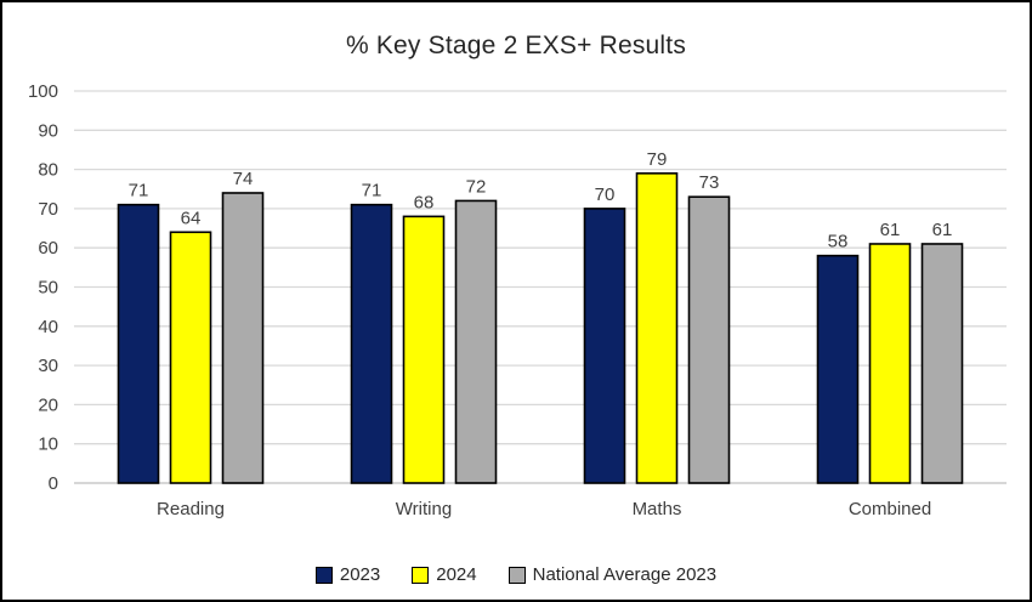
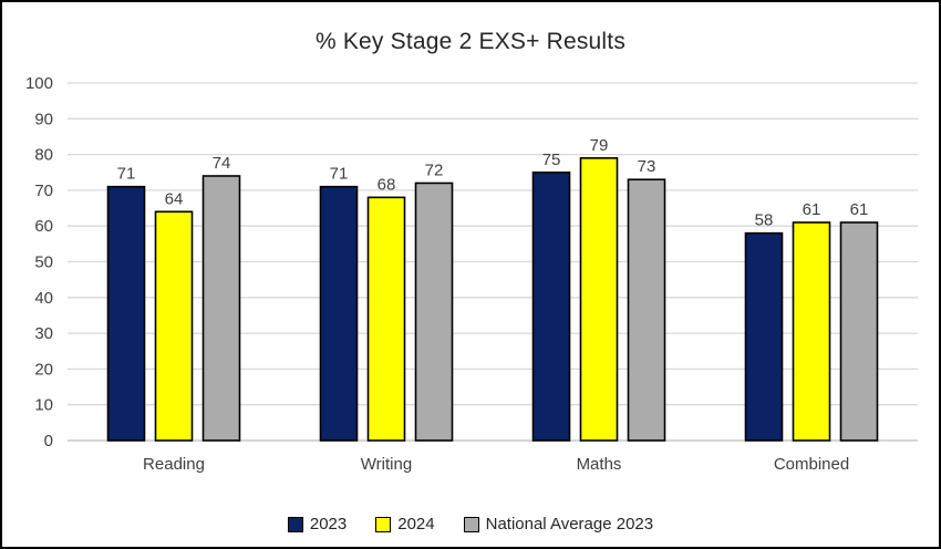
2023/Maths: 70 -> 75
